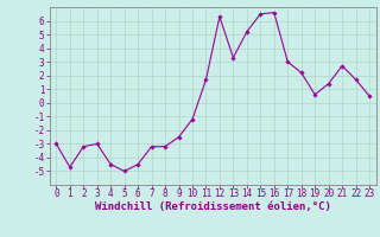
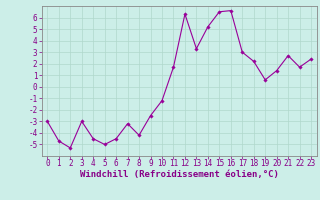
2: -3.2 -> -5.3
8: -3.2 -> -4.2
23: 0.5 -> 2.4
